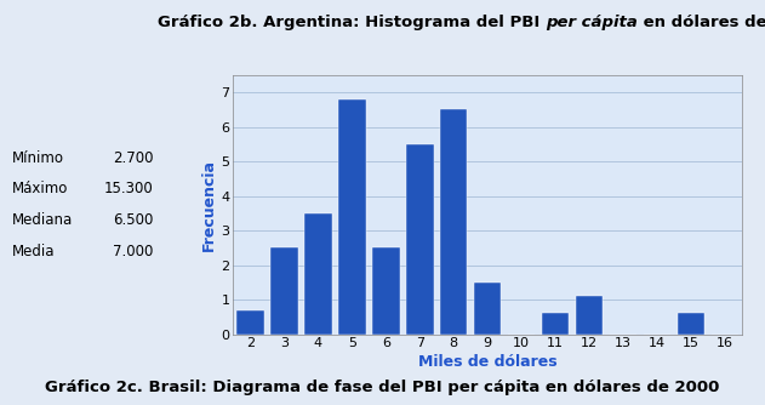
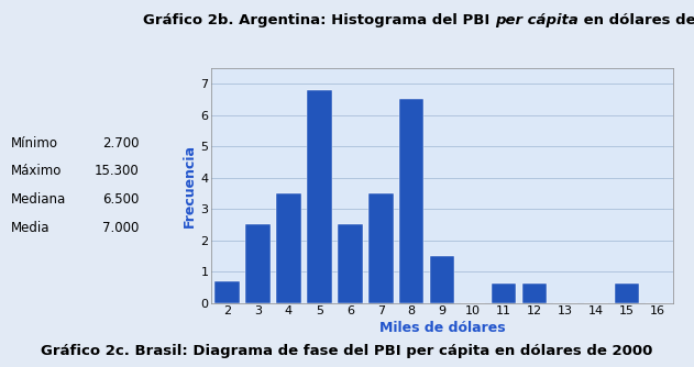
7: 5.5 -> 3.5
12: 1.1 -> 0.6
